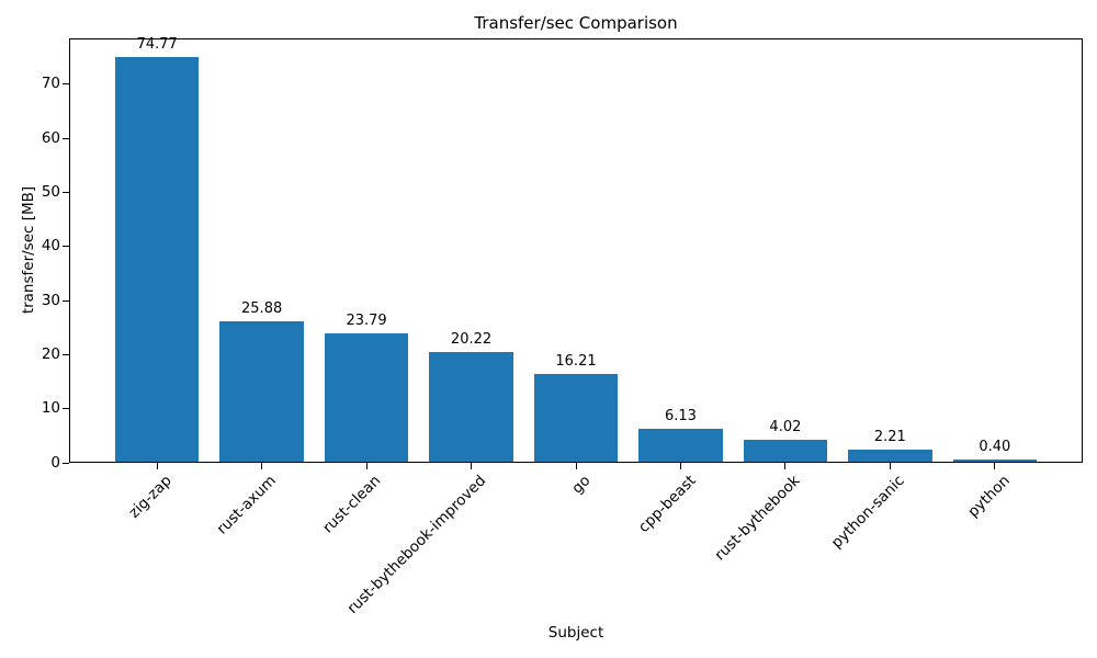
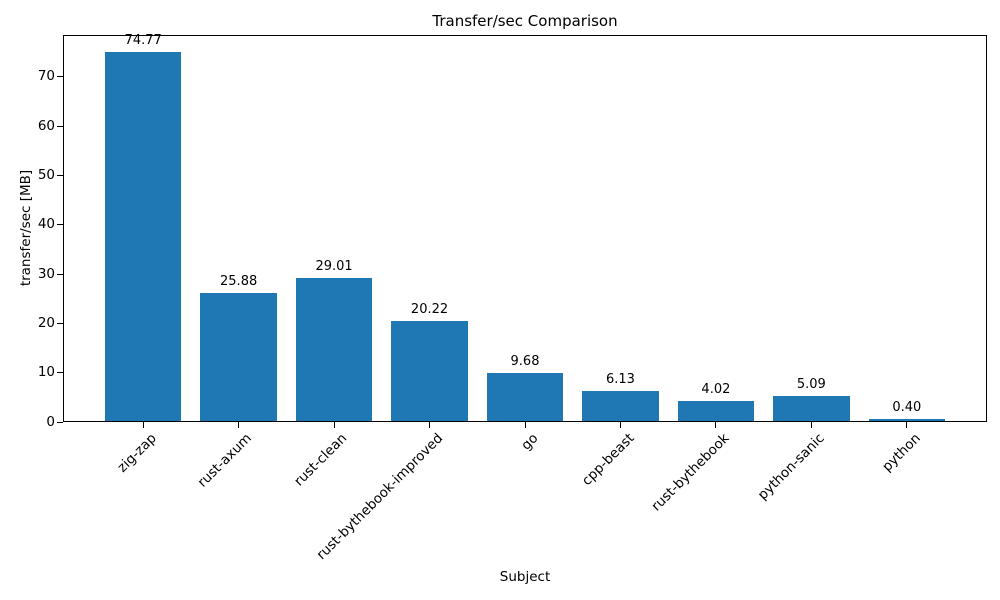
rust-clean: 23.79 -> 29.01
go: 16.21 -> 9.68
python-sanic: 2.21 -> 5.09
